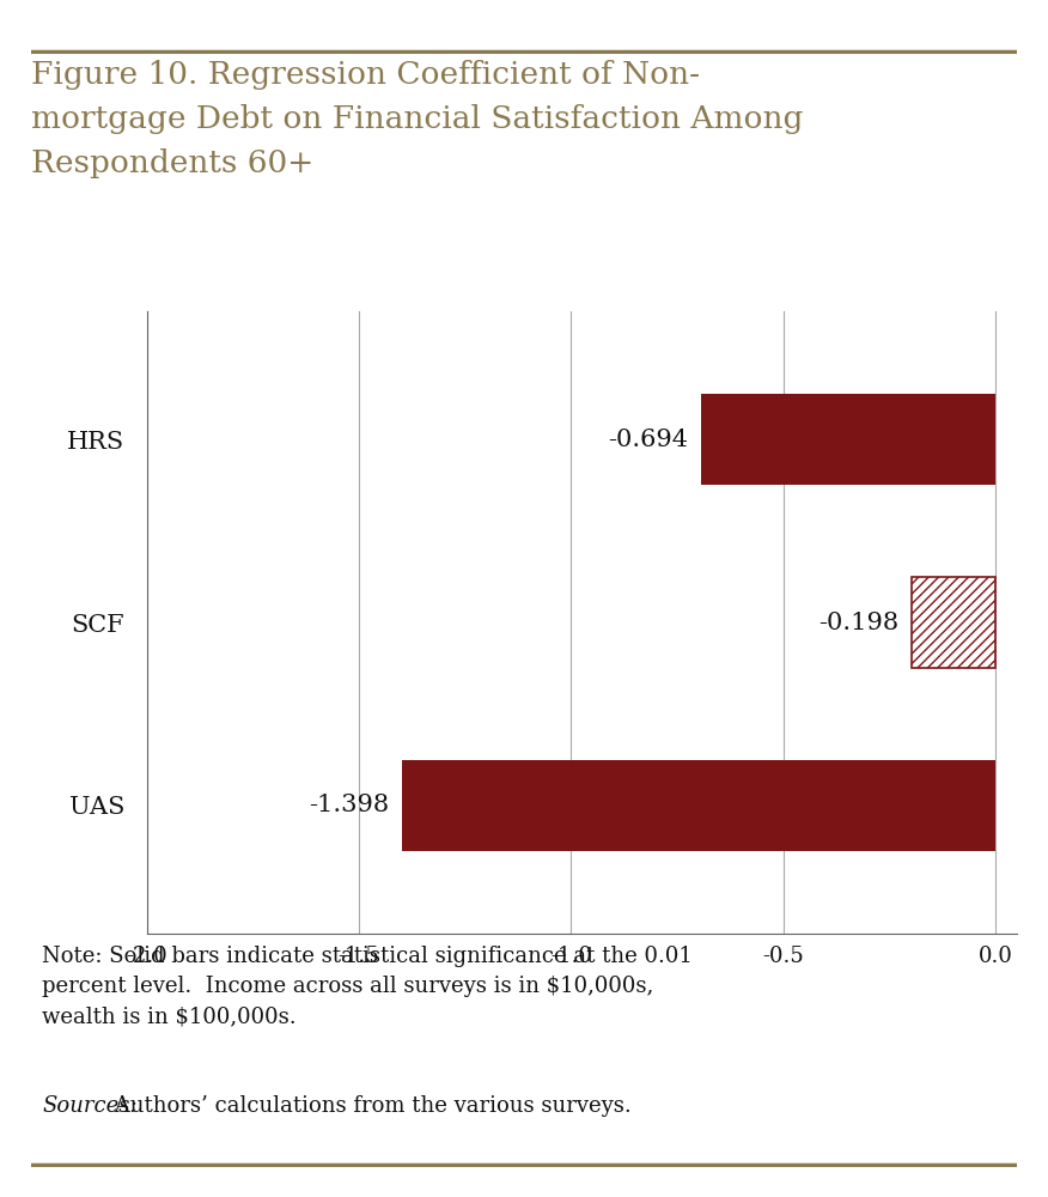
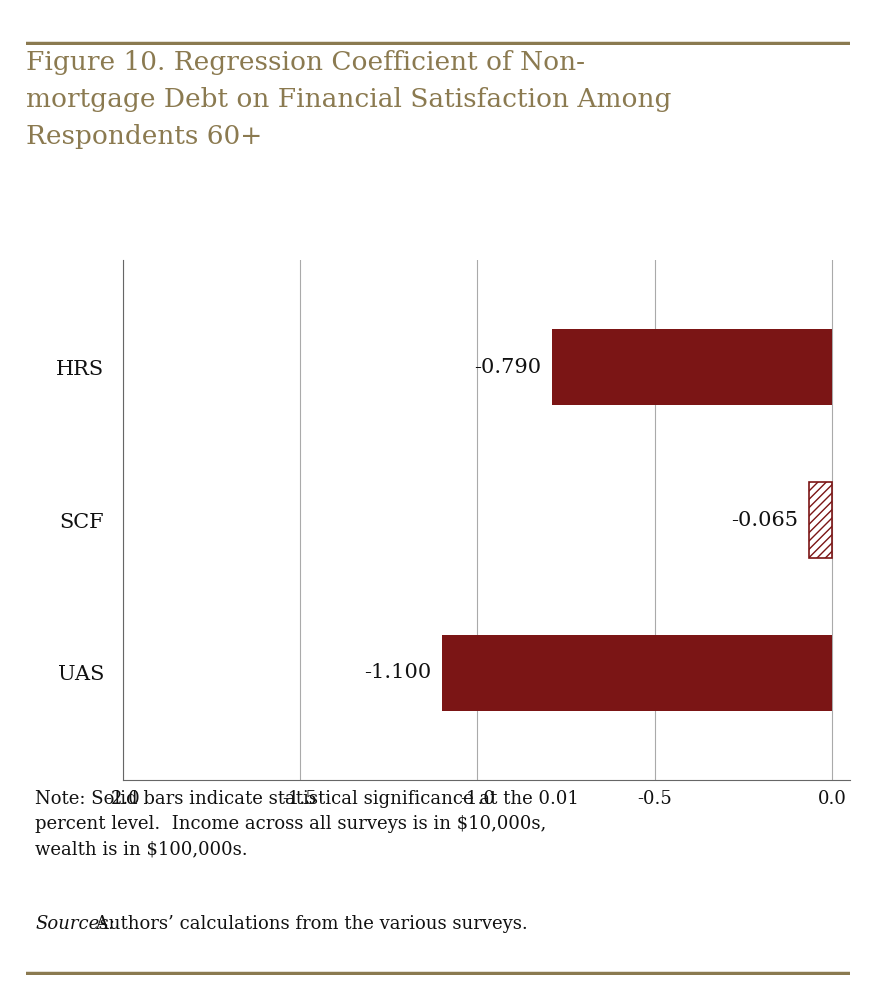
HRS: -0.694 -> -0.790
SCF: -0.198 -> -0.065
UAS: -1.398 -> -1.100
